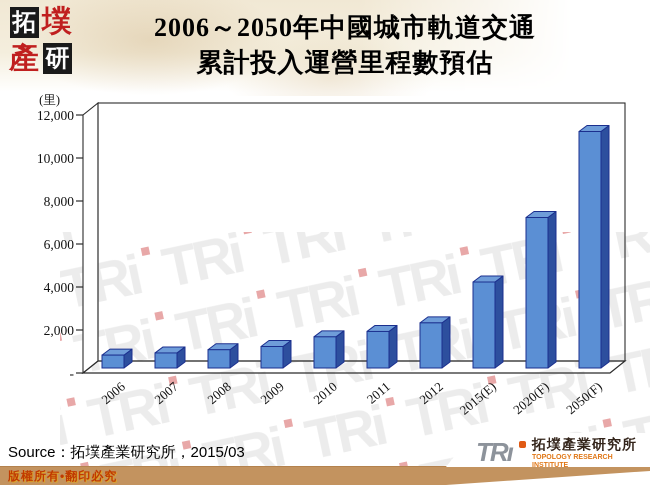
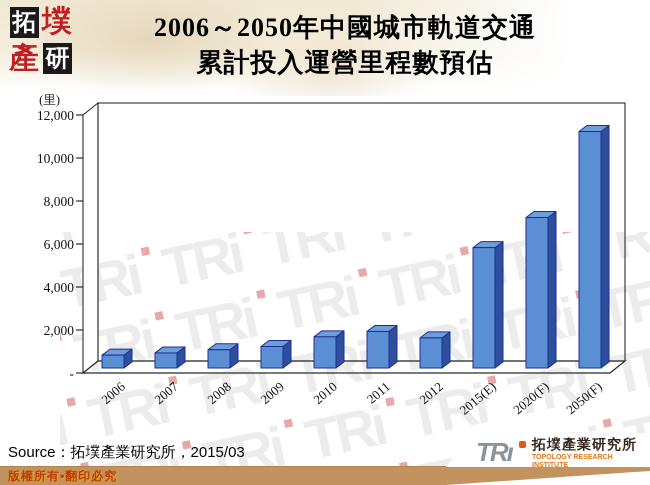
2012: 2100 -> 1400
2015(E): 4000 -> 5600
